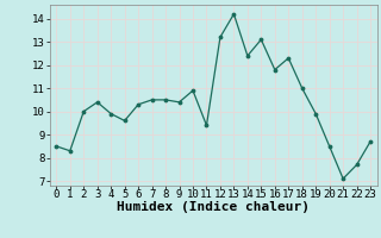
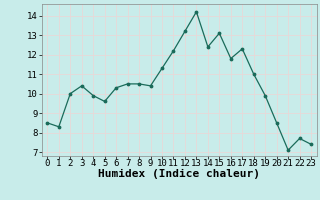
10: 10.9 -> 11.3
11: 9.4 -> 12.2
23: 8.7 -> 7.4
